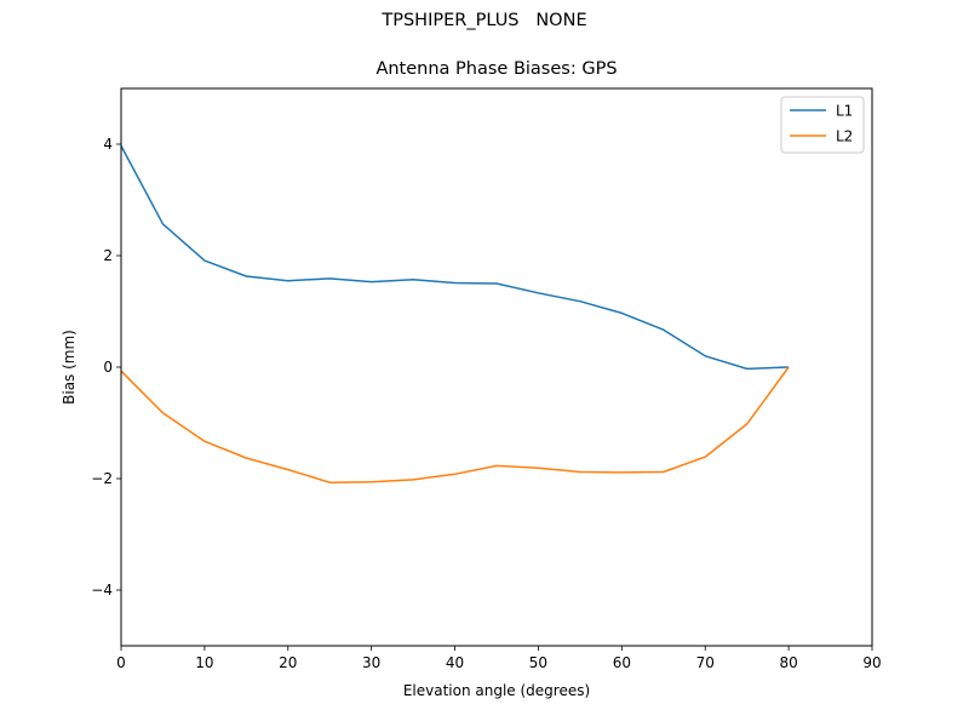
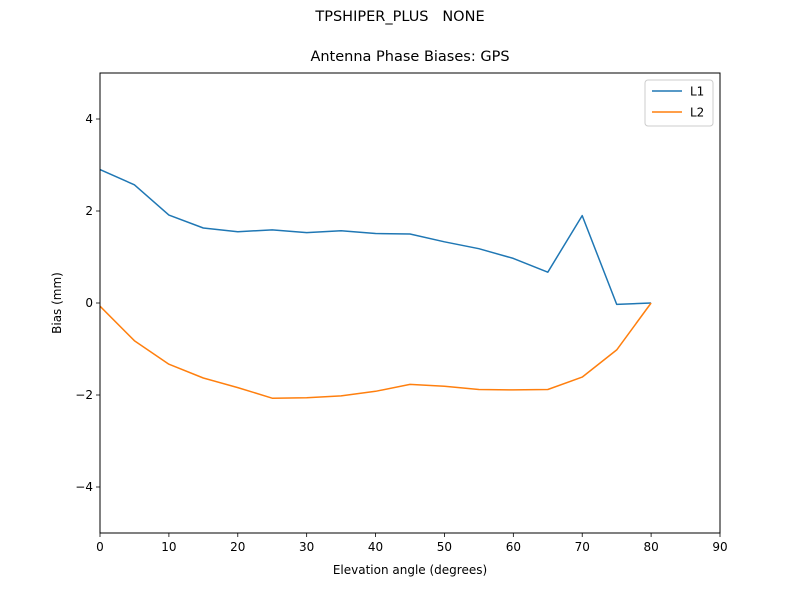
L1/0: 4.0 -> 2.9
L1/70: 0.2 -> 1.9
